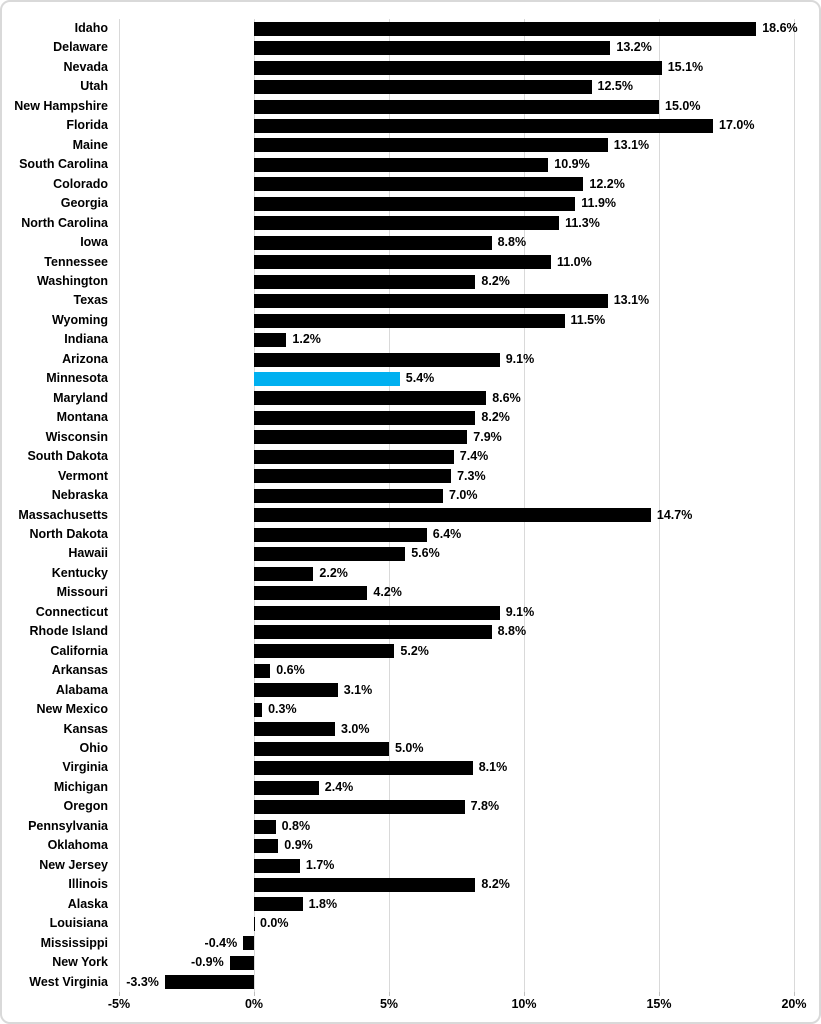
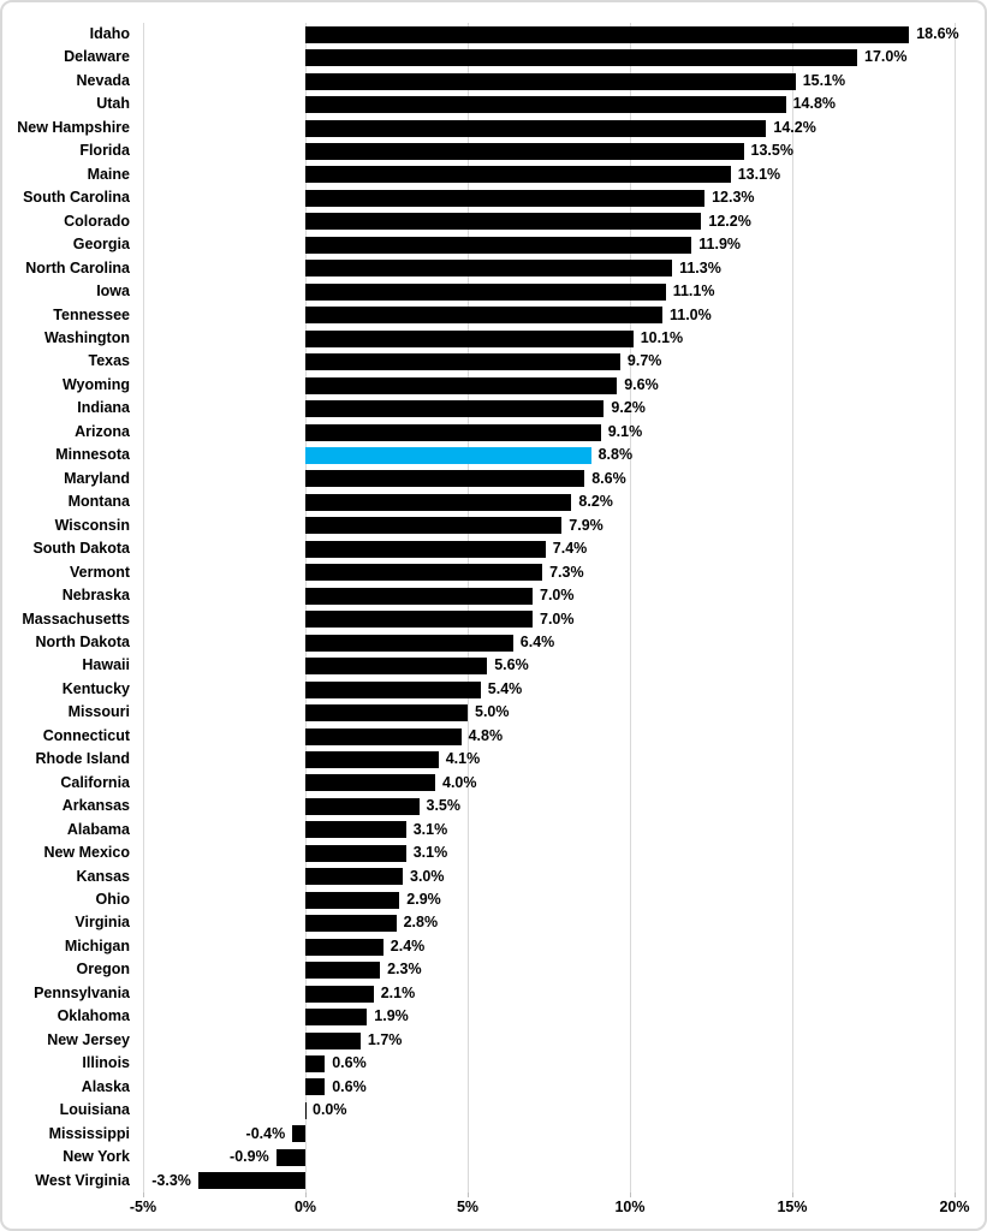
Delaware: 13.2% -> 17.0%
Utah: 12.5% -> 14.8%
New Hampshire: 15.0% -> 14.2%
Florida: 17.0% -> 13.5%
South Carolina: 10.9% -> 12.3%
Iowa: 8.8% -> 11.1%
Washington: 8.2% -> 10.1%
Texas: 13.1% -> 9.7%
Wyoming: 11.5% -> 9.6%
Indiana: 1.2% -> 9.2%
Minnesota: 5.4% -> 8.8%
Massachusetts: 14.7% -> 7.0%
Kentucky: 2.2% -> 5.4%
Missouri: 4.2% -> 5.0%
Connecticut: 9.1% -> 4.8%
Rhode Island: 8.8% -> 4.1%
California: 5.2% -> 4.0%
Arkansas: 0.6% -> 3.5%
New Mexico: 0.3% -> 3.1%
Ohio: 5.0% -> 2.9%
Virginia: 8.1% -> 2.8%
Oregon: 7.8% -> 2.3%
Pennsylvania: 0.8% -> 2.1%
Oklahoma: 0.9% -> 1.9%
Illinois: 8.2% -> 0.6%
Alaska: 1.8% -> 0.6%
